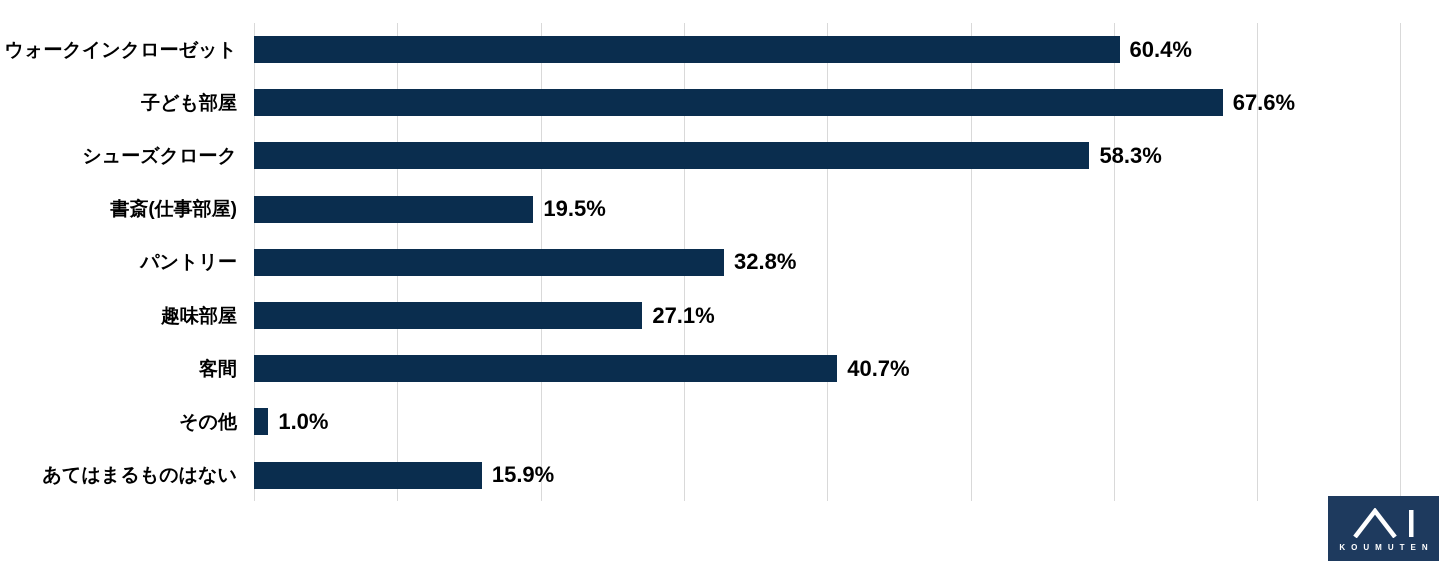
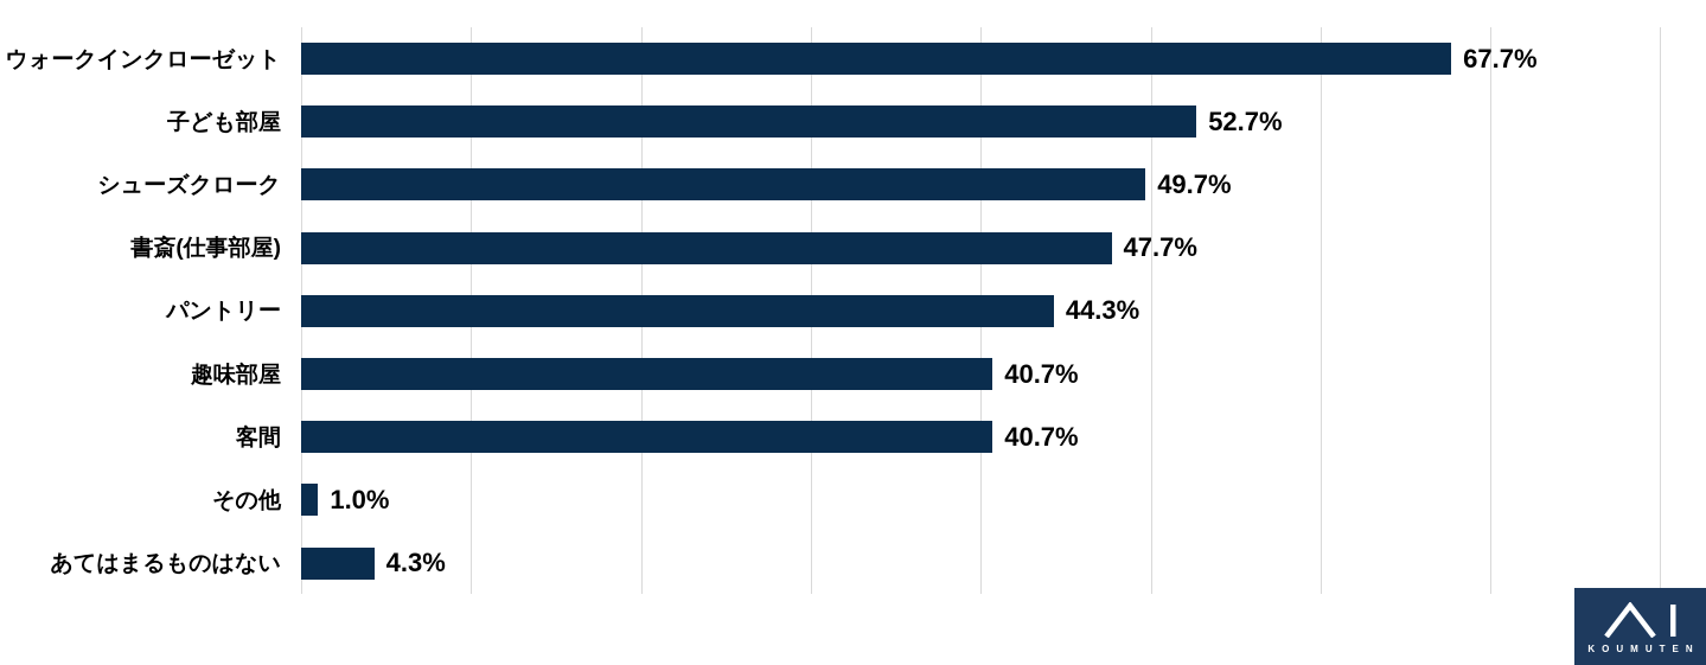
ウォークインクローゼット: 60.4% -> 67.7%
子ども部屋: 67.6% -> 52.7%
シューズクローク: 58.3% -> 49.7%
書斎(仕事部屋): 19.5% -> 47.7%
パントリー: 32.8% -> 44.3%
趣味部屋: 27.1% -> 40.7%
あてはまるものはない: 15.9% -> 4.3%
